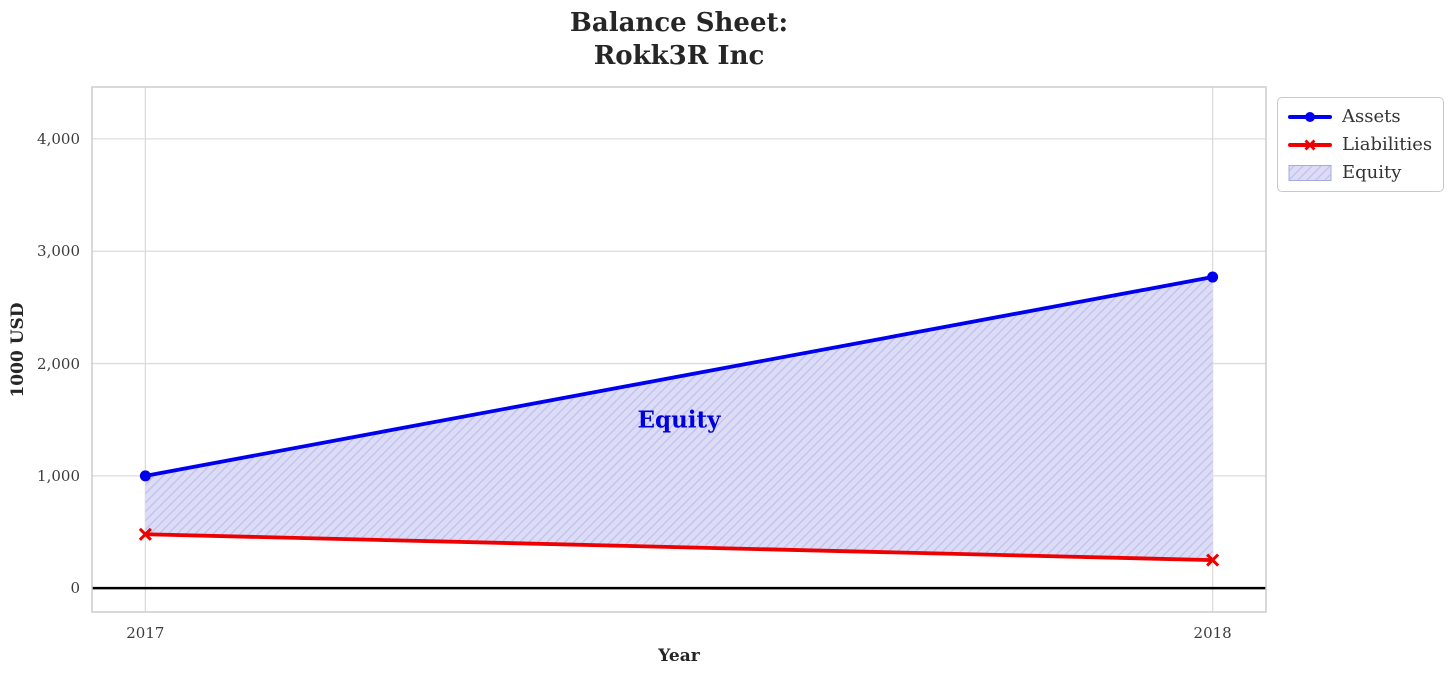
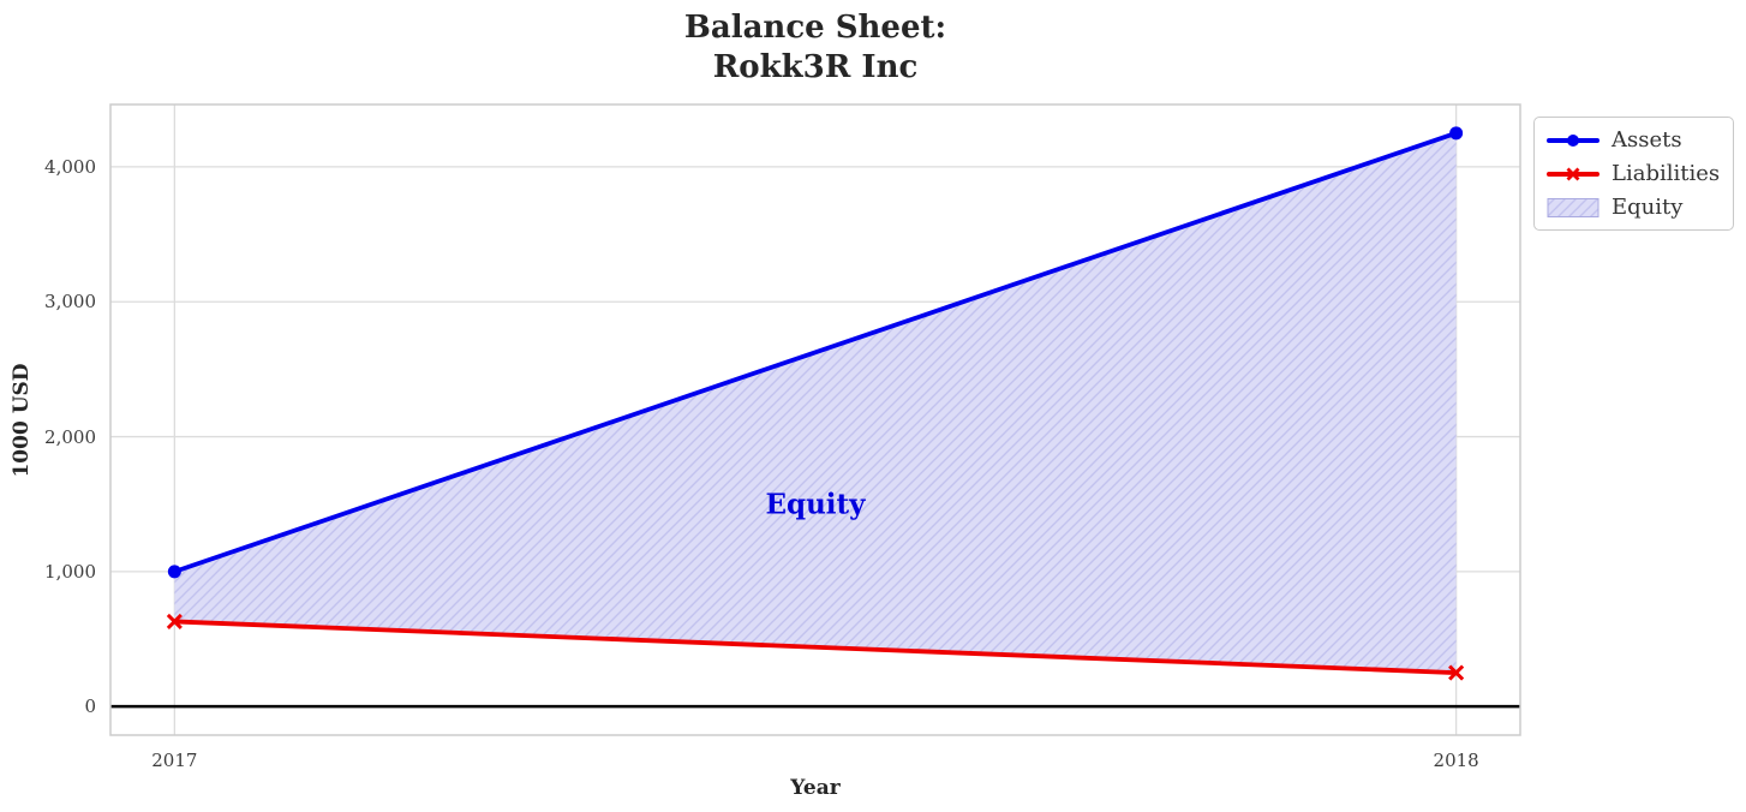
Liabilities/2017: 480 -> 630
Assets/2018: 2770 -> 4250
